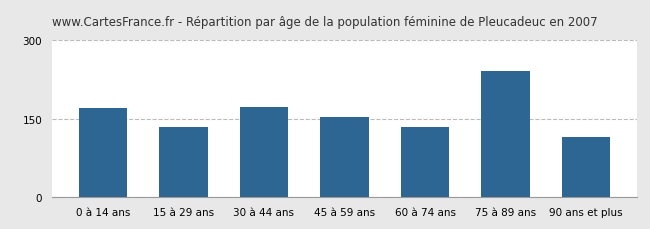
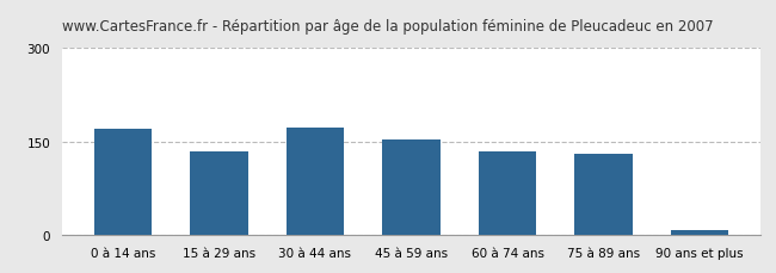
75 à 89 ans: 242 -> 130
90 ans et plus: 114 -> 8
